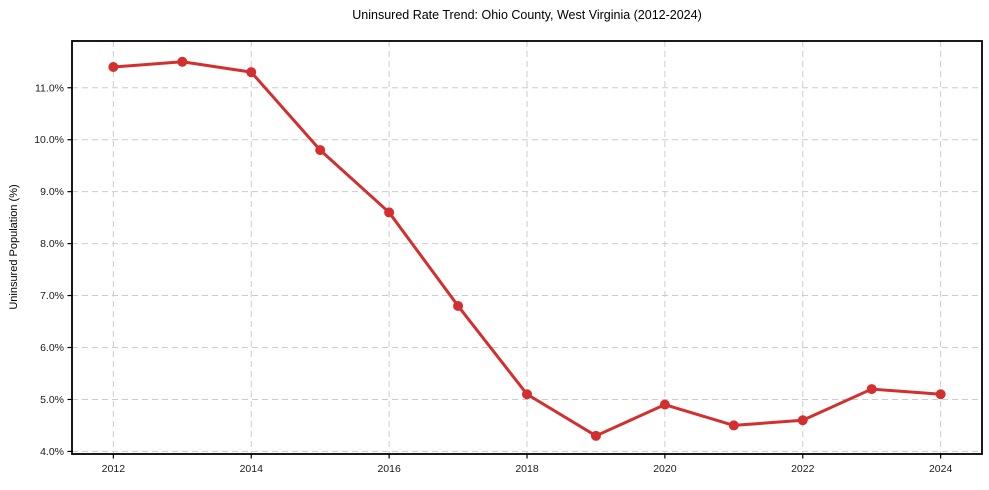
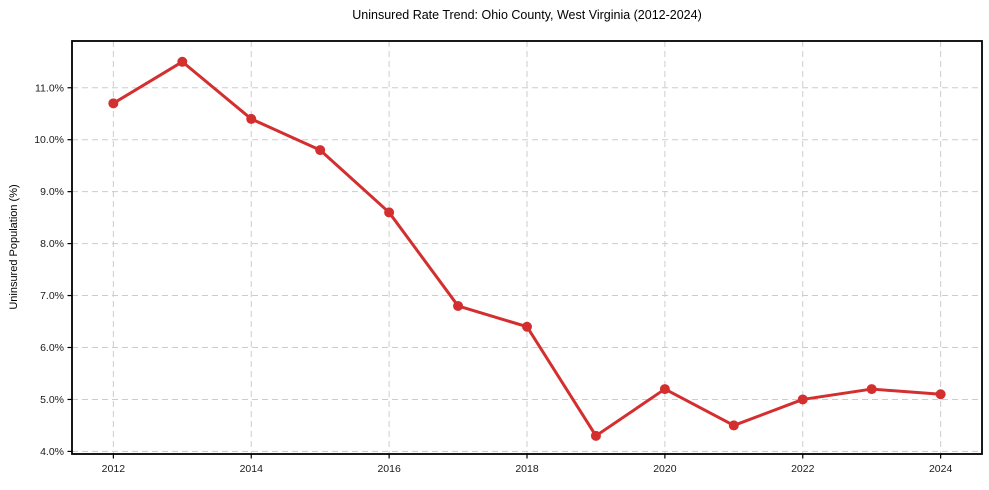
2012: 11.4% -> 10.7%
2014: 11.3% -> 10.4%
2018: 5.1% -> 6.4%
2020: 4.9% -> 5.2%
2022: 4.6% -> 5.0%
